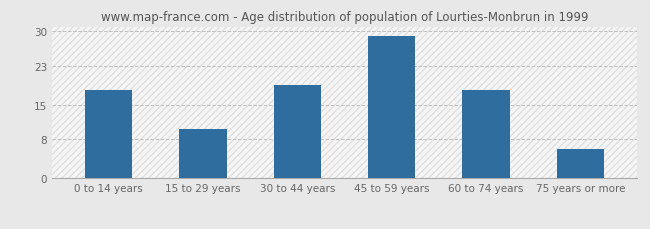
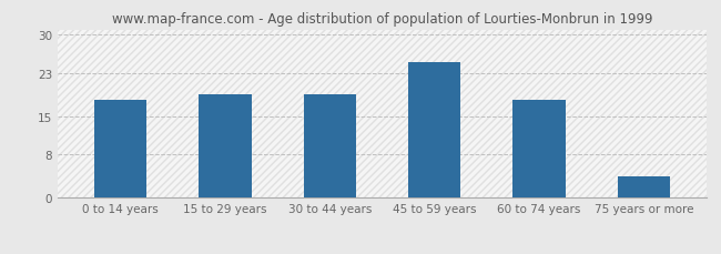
15 to 29 years: 10 -> 19
45 to 59 years: 29 -> 25
75 years or more: 6 -> 4
